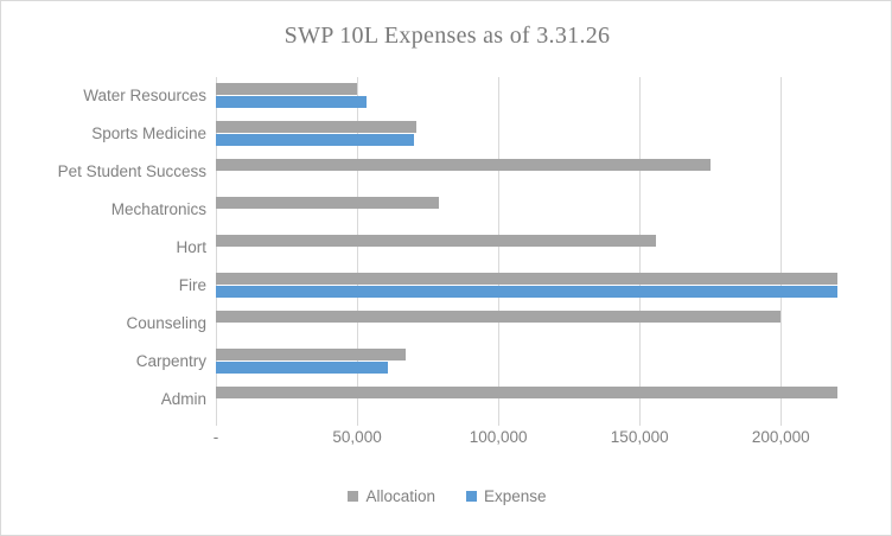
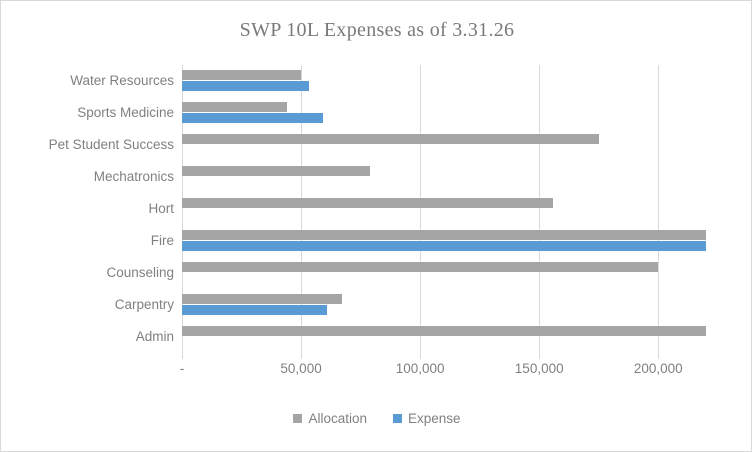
Allocation/Sports Medicine: 71000 -> 44000
Expense/Sports Medicine: 70000 -> 59000
